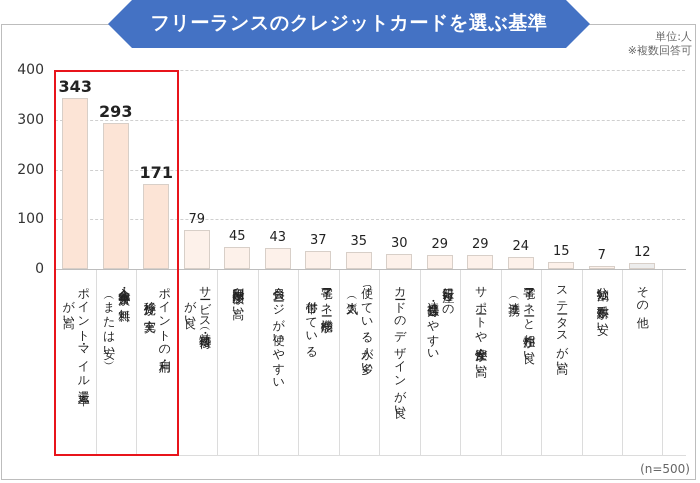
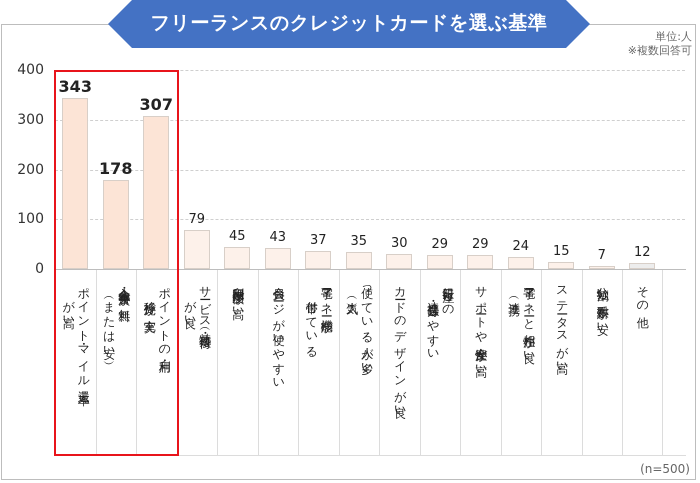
入会金・年会費が無料（または安い）: 293 -> 178
ポイントの利用・移行先が充実: 171 -> 307
